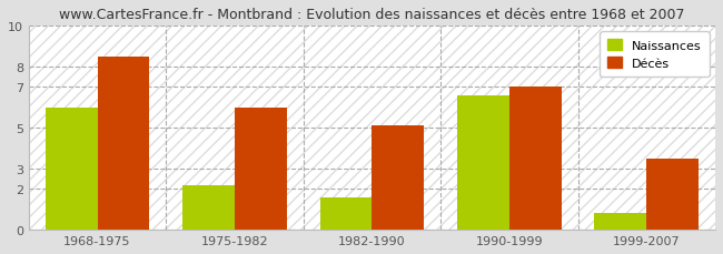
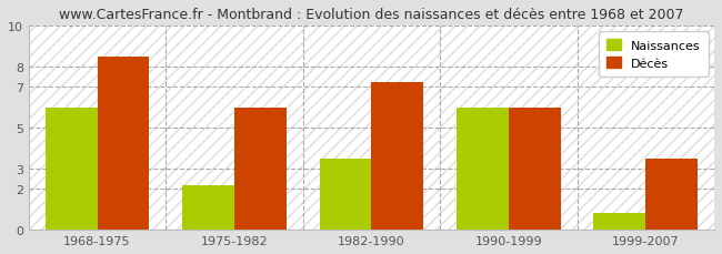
Naissances/1982-1990: 1.6 -> 3.5
Décès/1982-1990: 5.1 -> 7.2
Naissances/1990-1999: 6.6 -> 6.0
Décès/1990-1999: 7.0 -> 6.0
